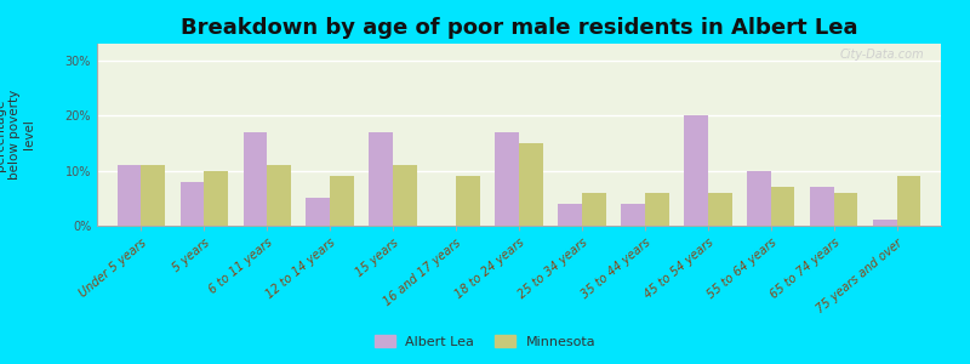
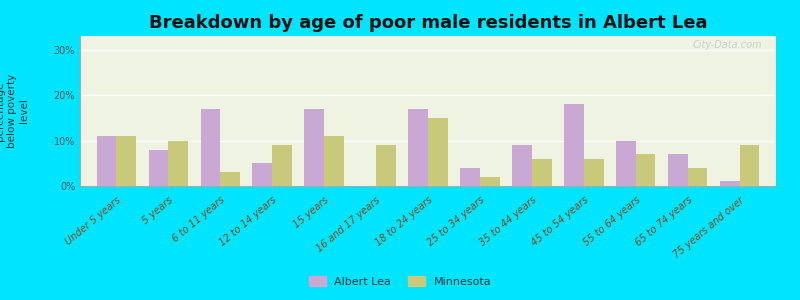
Minnesota/6 to 11 years: 11% -> 3%
Minnesota/25 to 34 years: 6% -> 2%
Albert Lea/35 to 44 years: 4% -> 9%
Albert Lea/45 to 54 years: 20% -> 18%
Minnesota/65 to 74 years: 6% -> 4%
